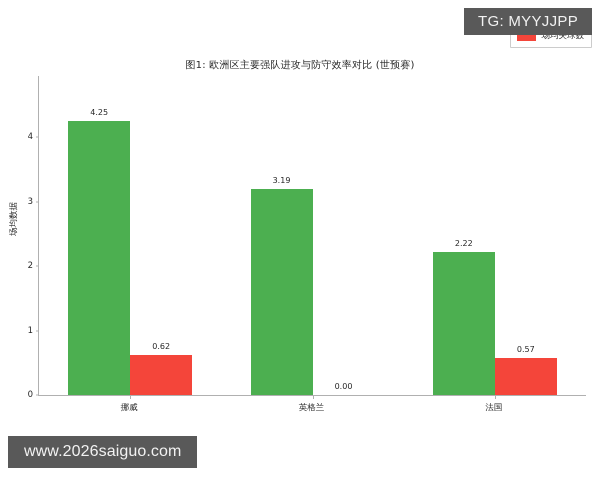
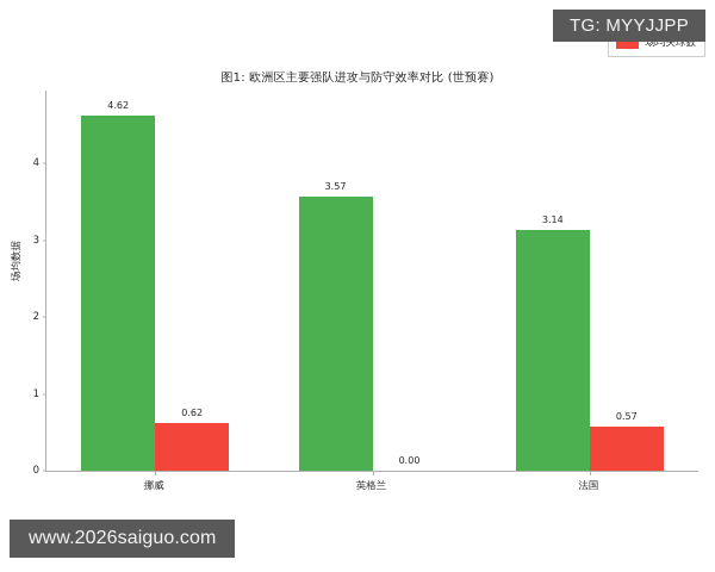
场均进球数/挪威: 4.25 -> 4.62
场均进球数/英格兰: 3.19 -> 3.57
场均进球数/法国: 2.22 -> 3.14
